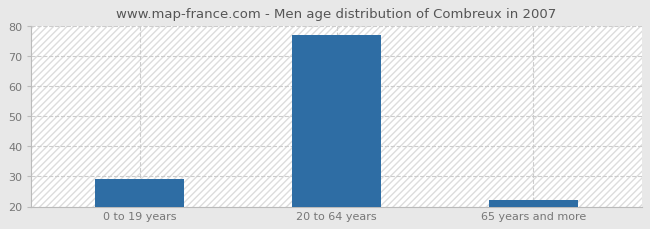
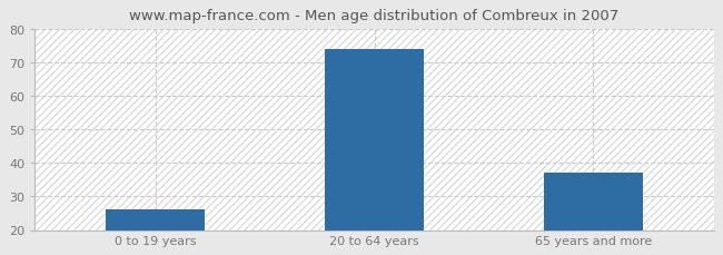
0 to 19 years: 29 -> 26
20 to 64 years: 77 -> 74
65 years and more: 22 -> 37
